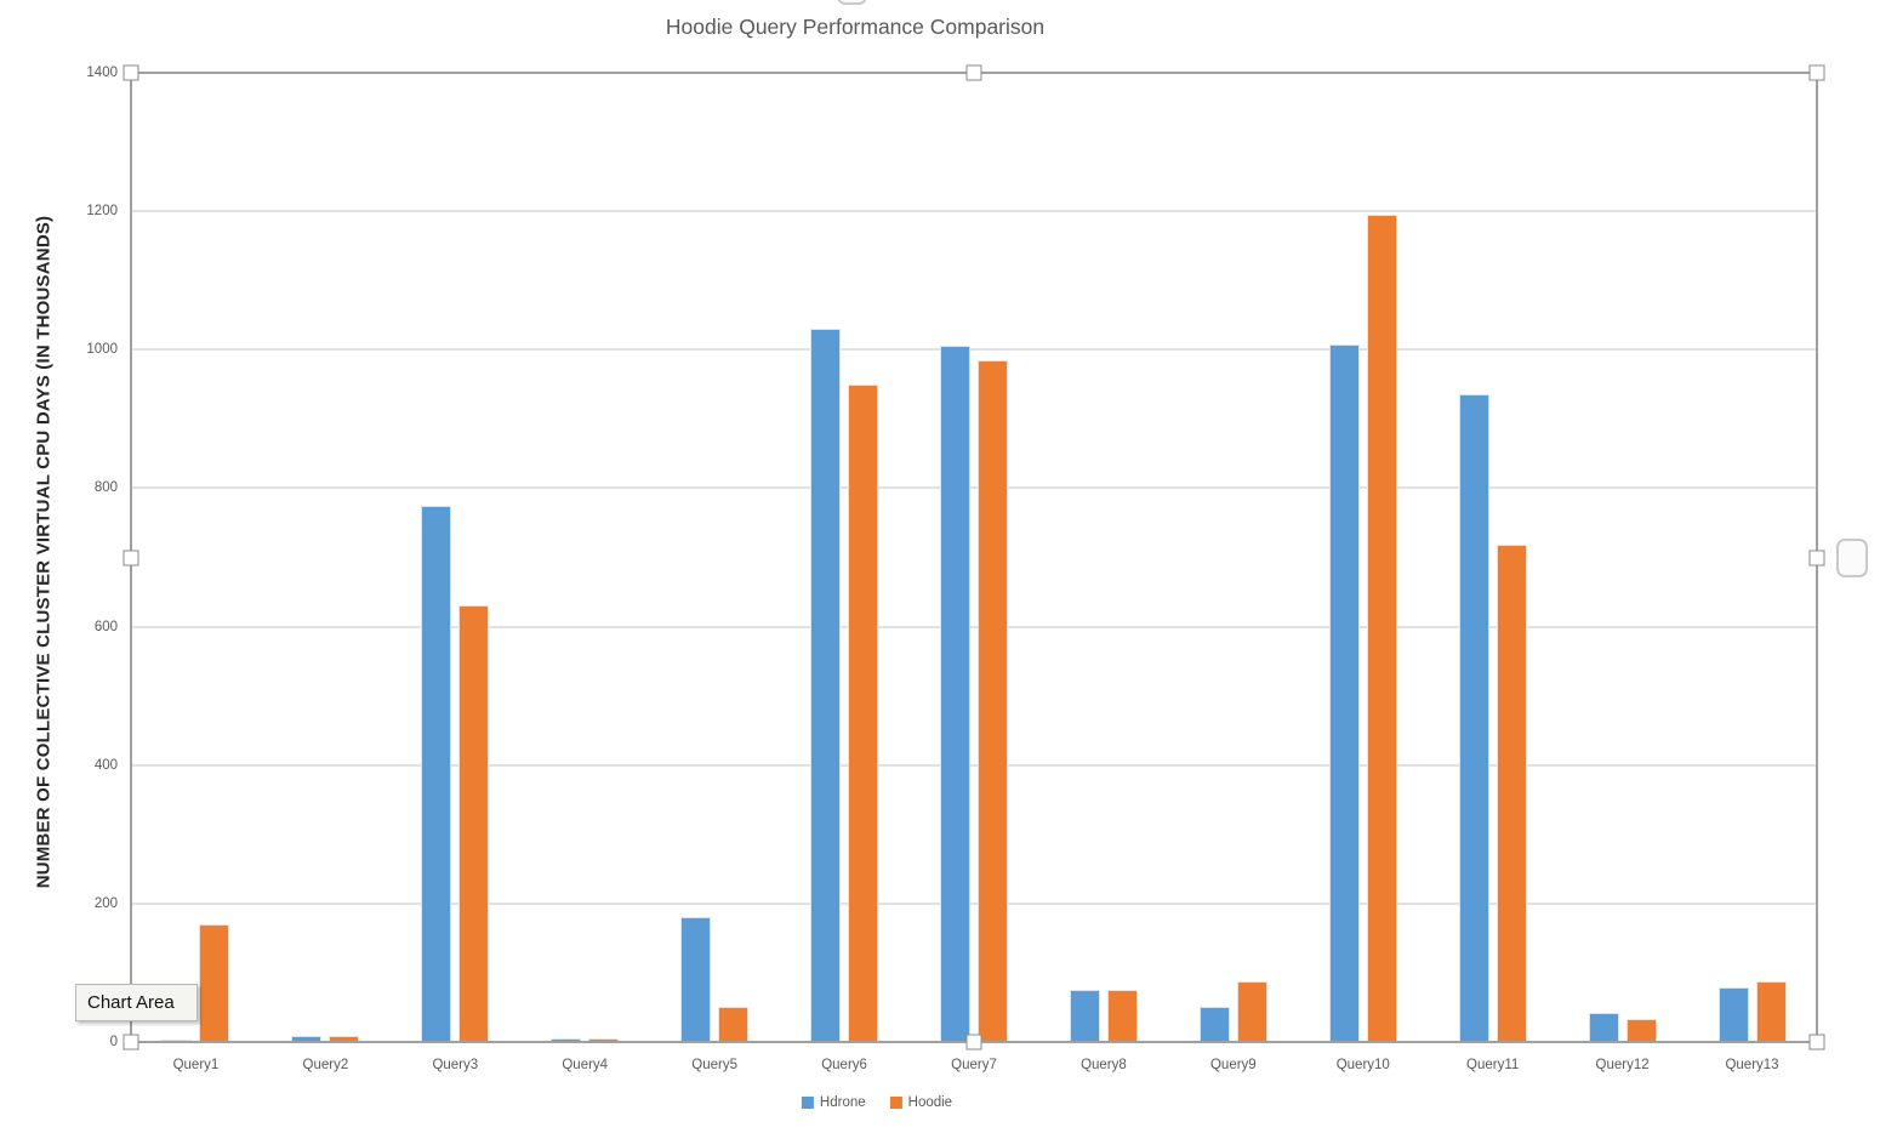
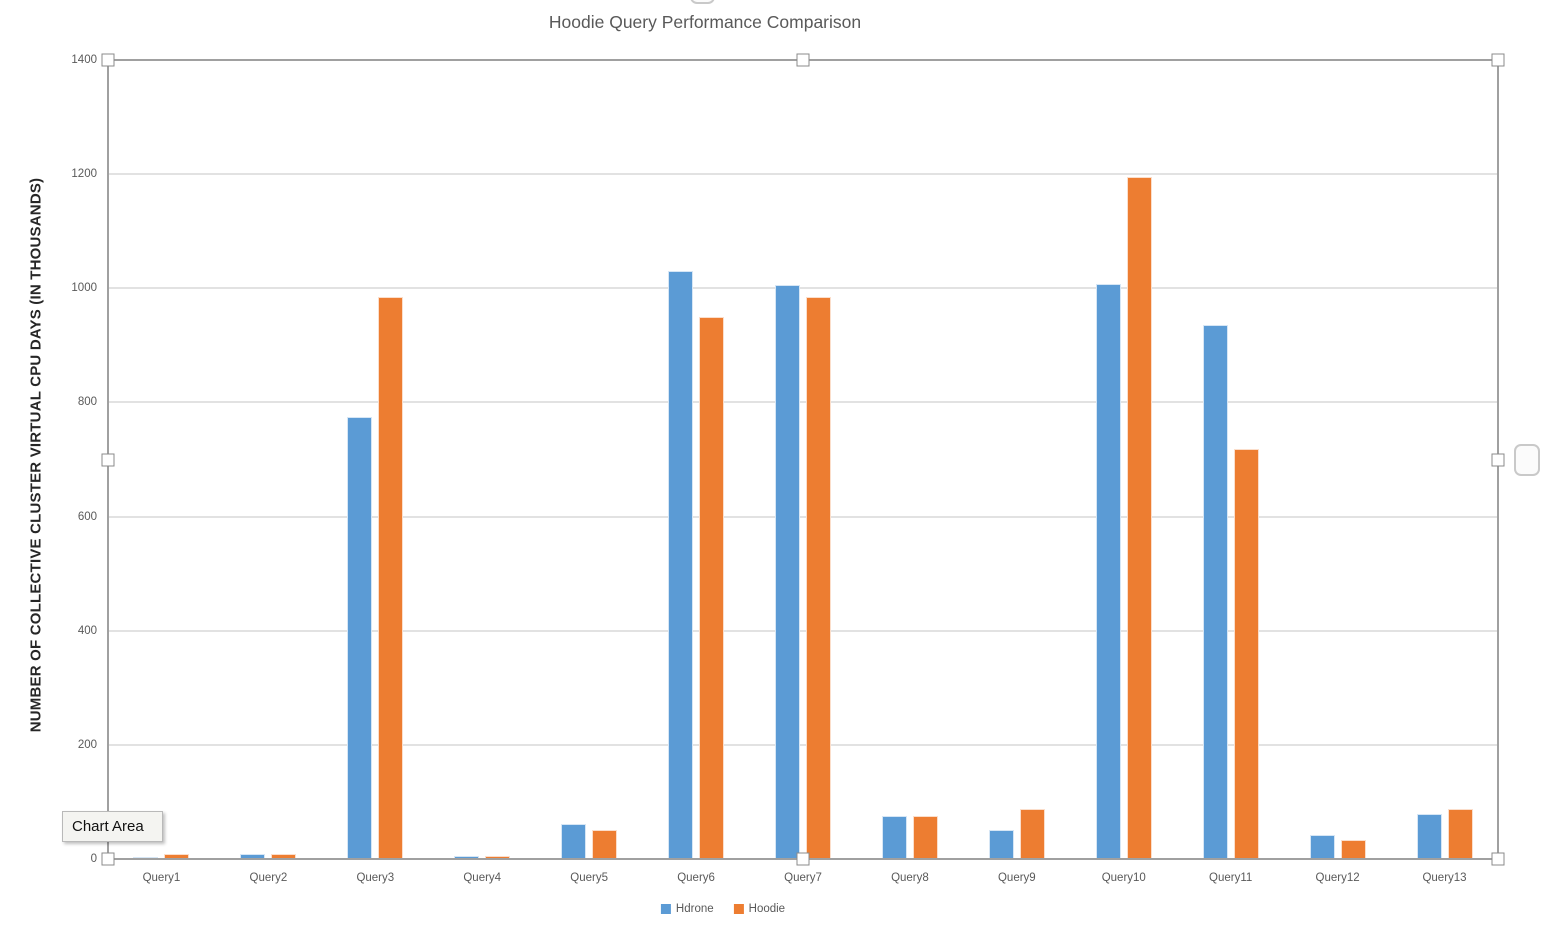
Hoodie/Query1: 170 -> 10
Hoodie/Query3: 630 -> 980
Hdrone/Query5: 180 -> 60
